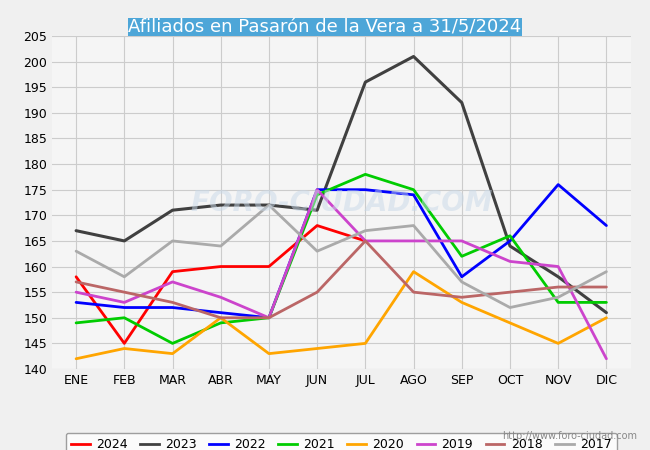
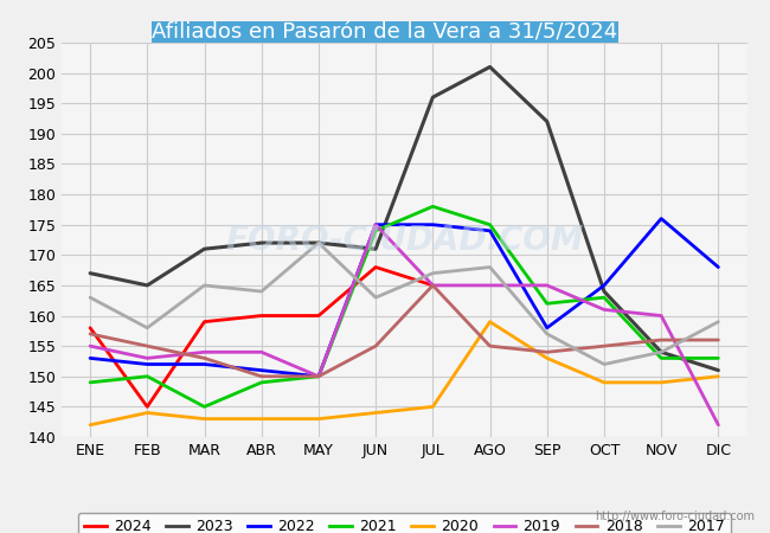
2019/MAR: 157 -> 154
2020/ABR: 150 -> 143
2021/OCT: 166 -> 163
2023/NOV: 158 -> 154
2020/NOV: 145 -> 149
